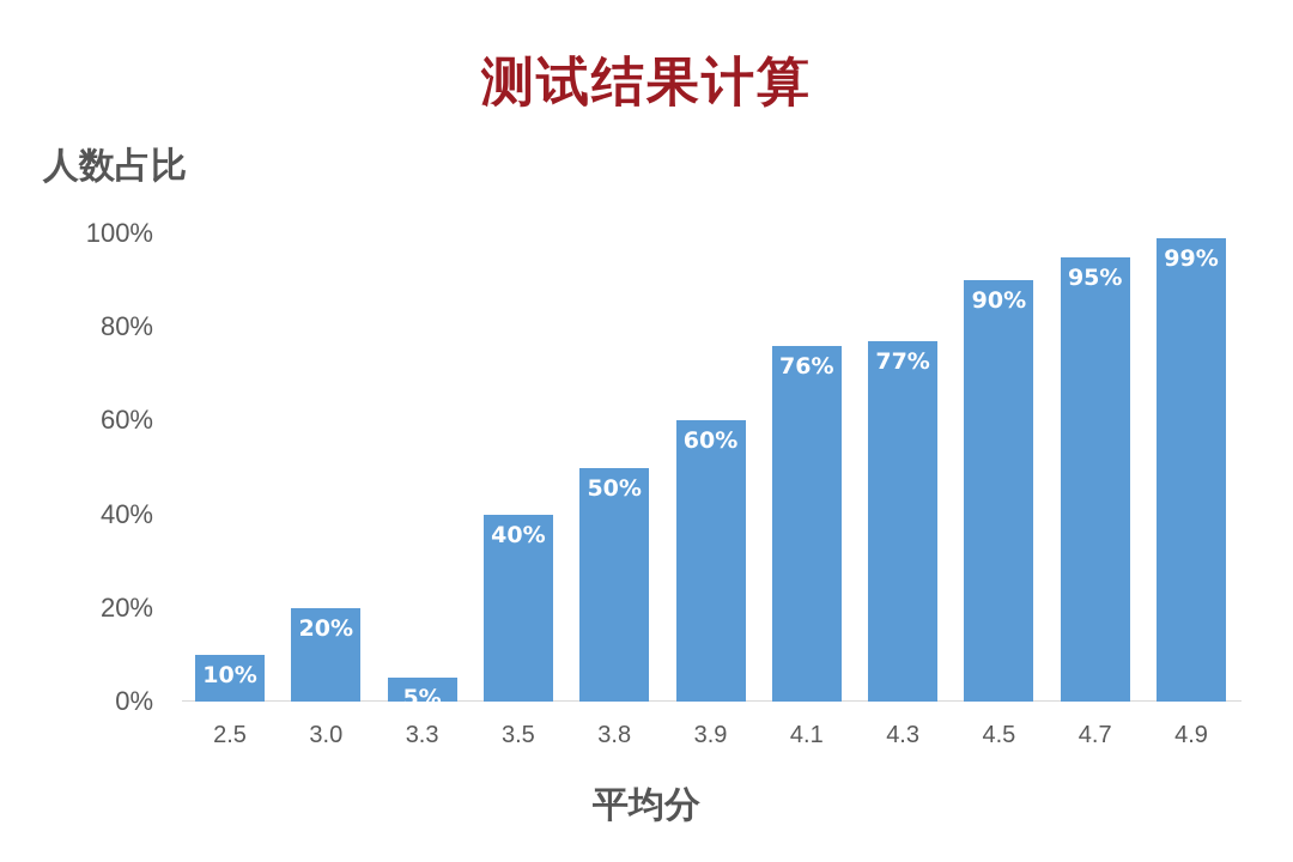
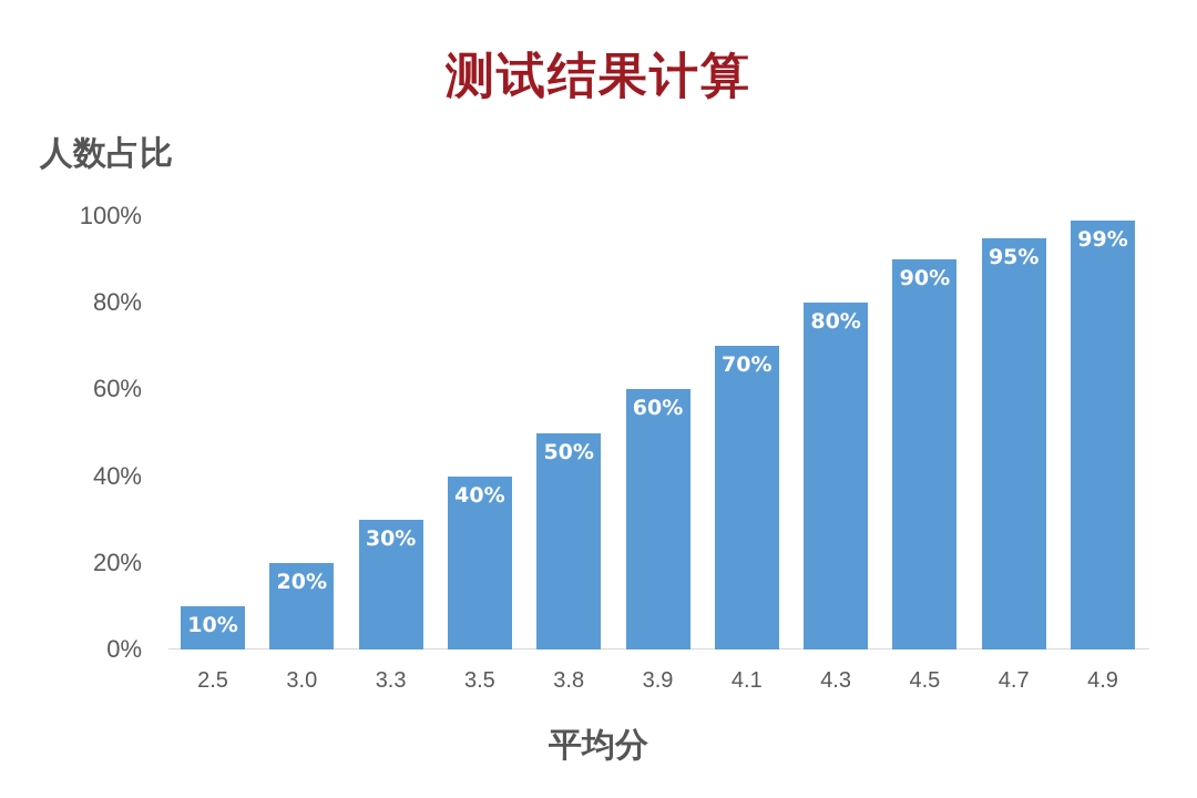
3.3: 5% -> 30%
4.1: 76% -> 70%
4.3: 77% -> 80%
